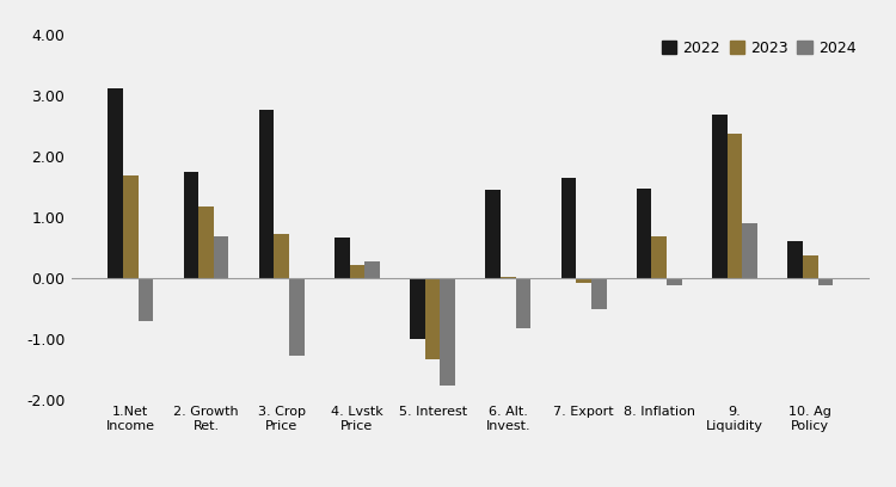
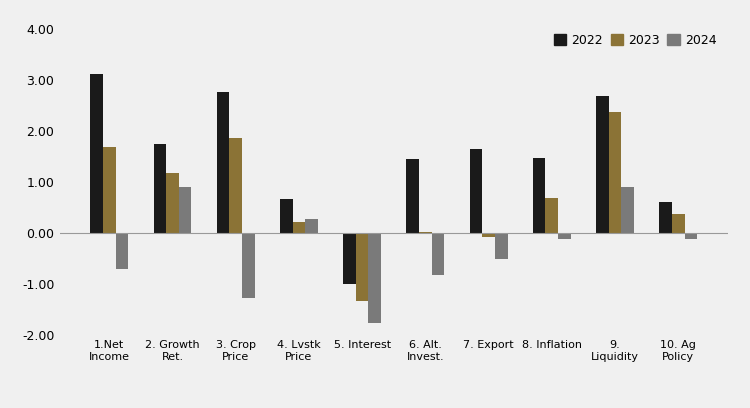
2024/2. Growth Ret.: 0.68 -> 0.90
2023/3. Crop Price: 0.72 -> 1.86
